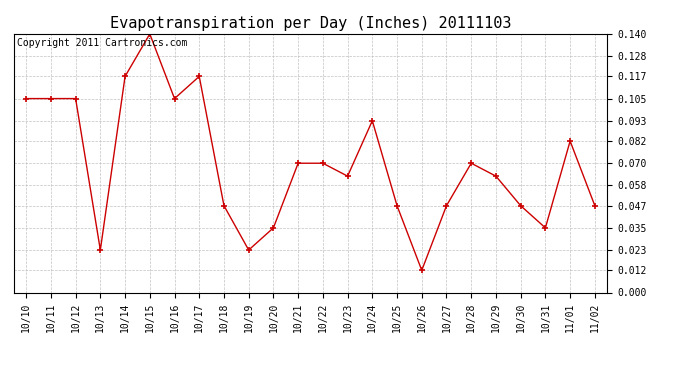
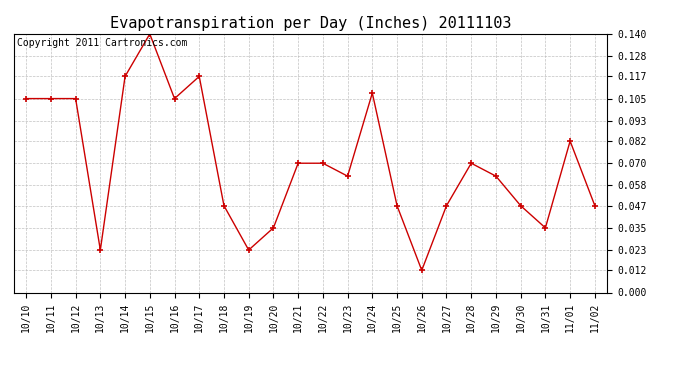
10/24: 0.093 -> 0.108
